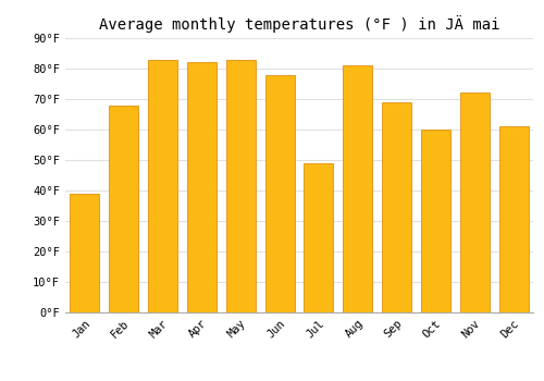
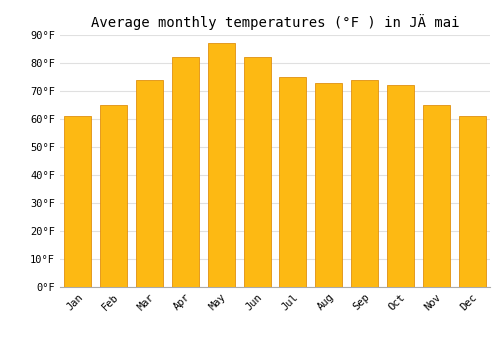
Jan: 39°F -> 61°F
Feb: 68°F -> 65°F
Mar: 83°F -> 74°F
May: 83°F -> 87°F
Jun: 78°F -> 82°F
Jul: 49°F -> 75°F
Aug: 81°F -> 73°F
Sep: 69°F -> 74°F
Oct: 60°F -> 72°F
Nov: 72°F -> 65°F
